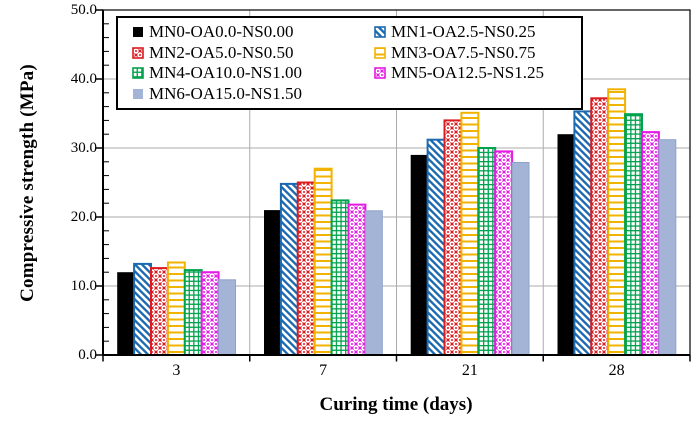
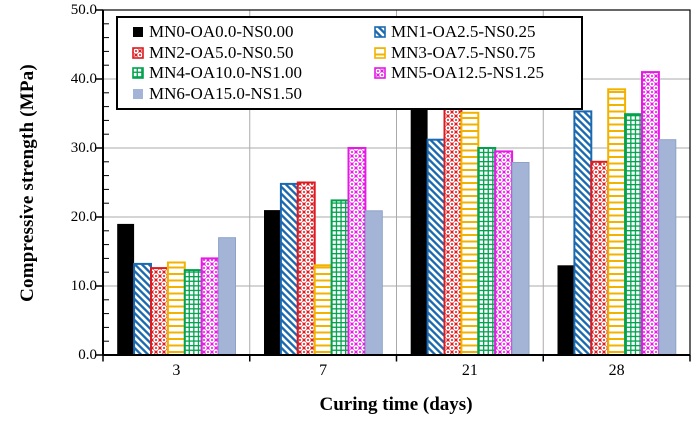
MN0-OA0.0-NS0.00/3: 12 -> 19
MN5-OA12.5-NS1.25/3: 12 -> 14
MN6-OA15.0-NS1.50/3: 11 -> 17
MN3-OA7.5-NS0.75/7: 27 -> 13
MN5-OA12.5-NS1.25/7: 22 -> 30
MN0-OA0.0-NS0.00/21: 29 -> 47
MN2-OA5.0-NS0.50/21: 34 -> 40
MN0-OA0.0-NS0.00/28: 32 -> 13
MN2-OA5.0-NS0.50/28: 37 -> 28
MN5-OA12.5-NS1.25/28: 32 -> 41
